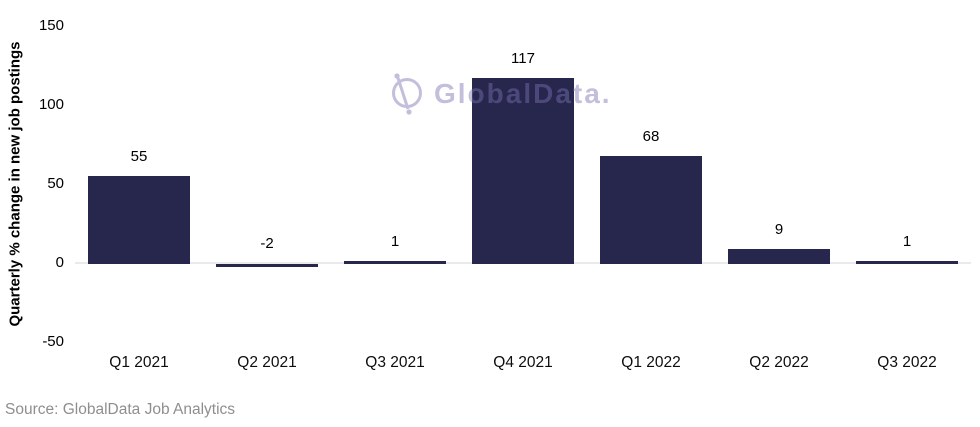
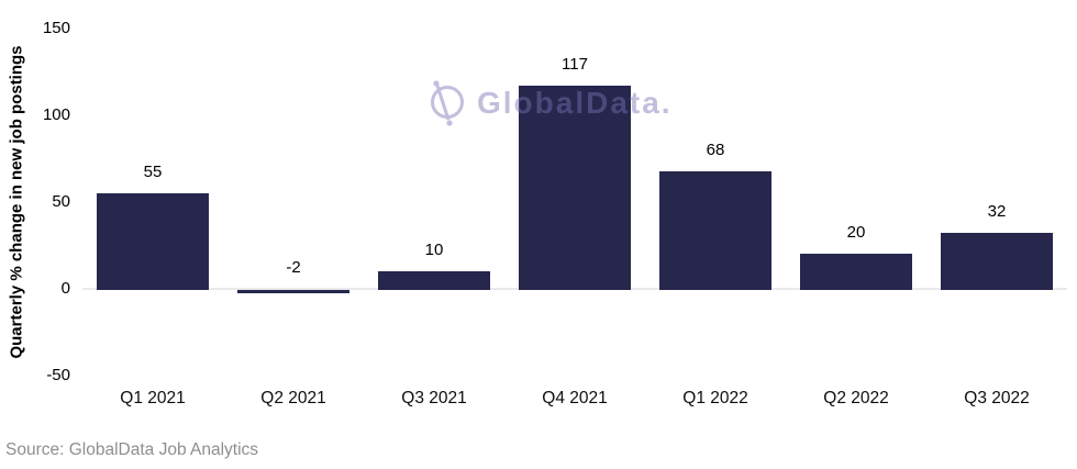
Q3 2021: 1 -> 10
Q2 2022: 9 -> 20
Q3 2022: 1 -> 32
